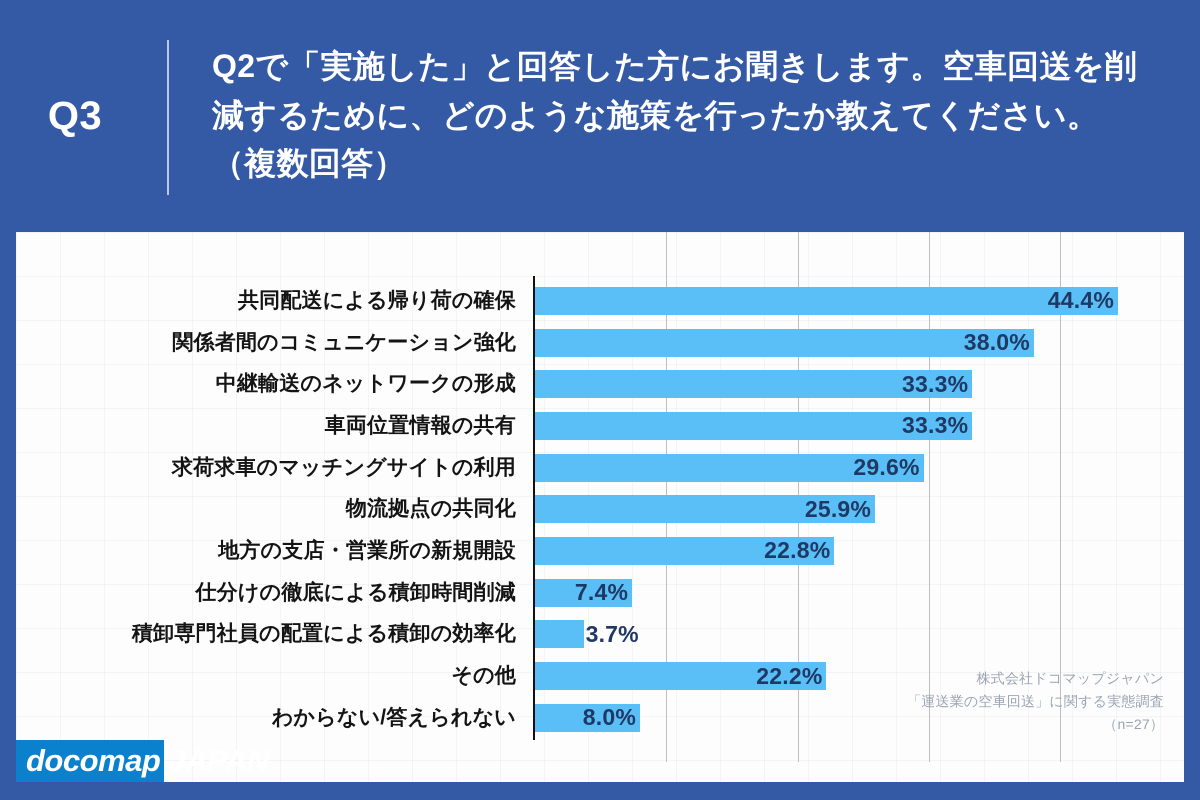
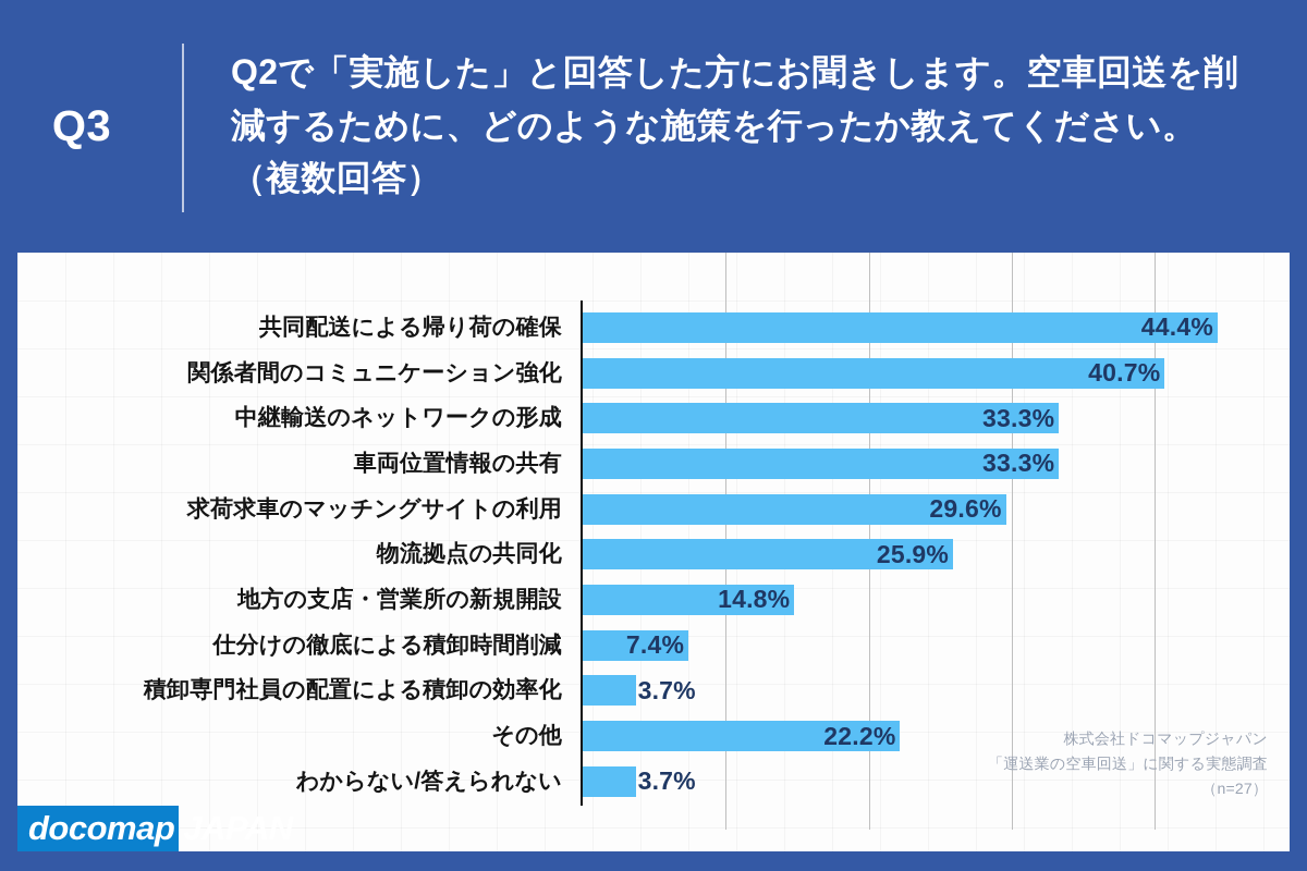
関係者間のコミュニケーション強化: 38.0% -> 40.7%
地方の支店・営業所の新規開設: 22.8% -> 14.8%
わからない/答えられない: 8.0% -> 3.7%
